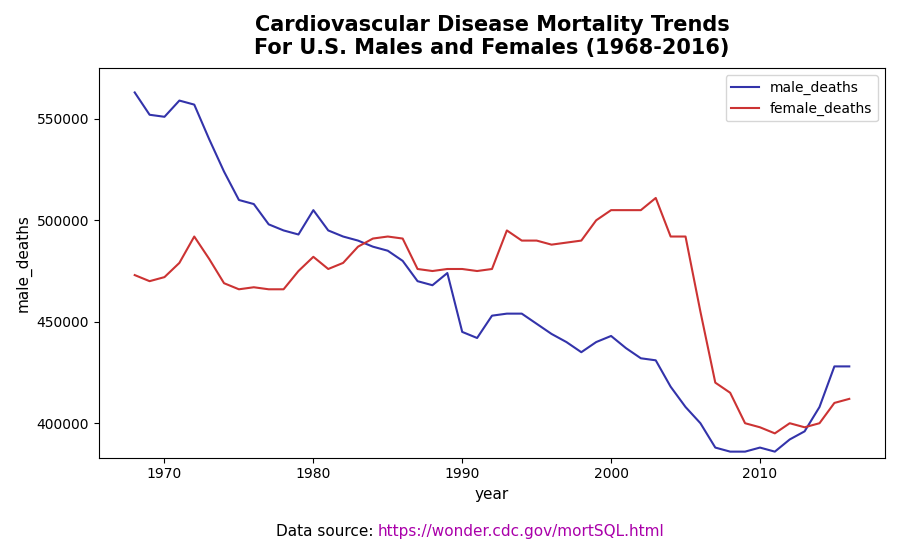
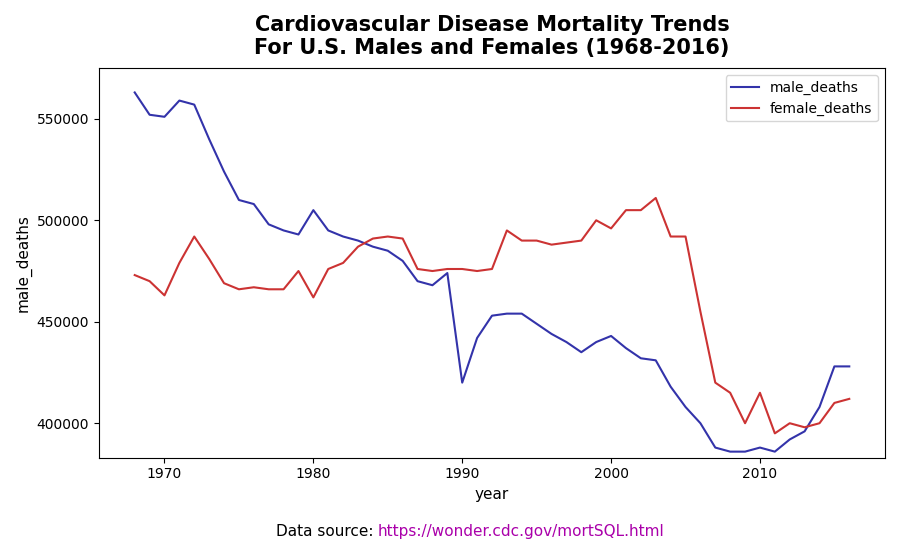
female_deaths/1970: 472000 -> 463000
female_deaths/1980: 482000 -> 462000
male_deaths/1990: 445000 -> 420000
female_deaths/2000: 505000 -> 496000
female_deaths/2010: 398000 -> 415000
